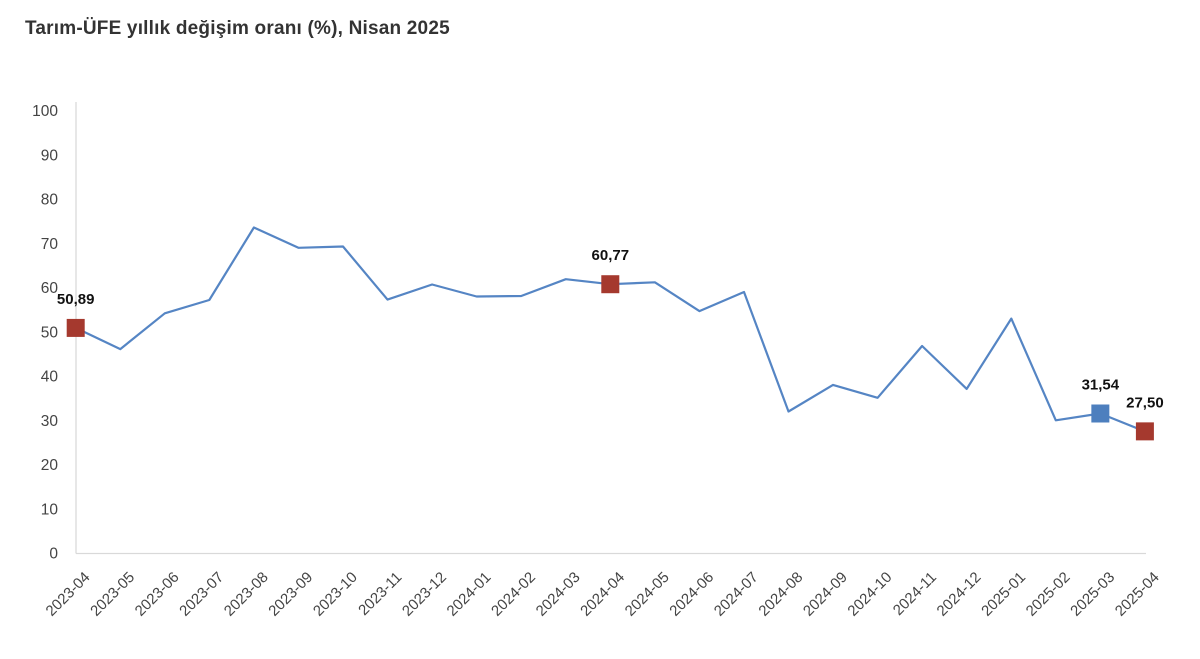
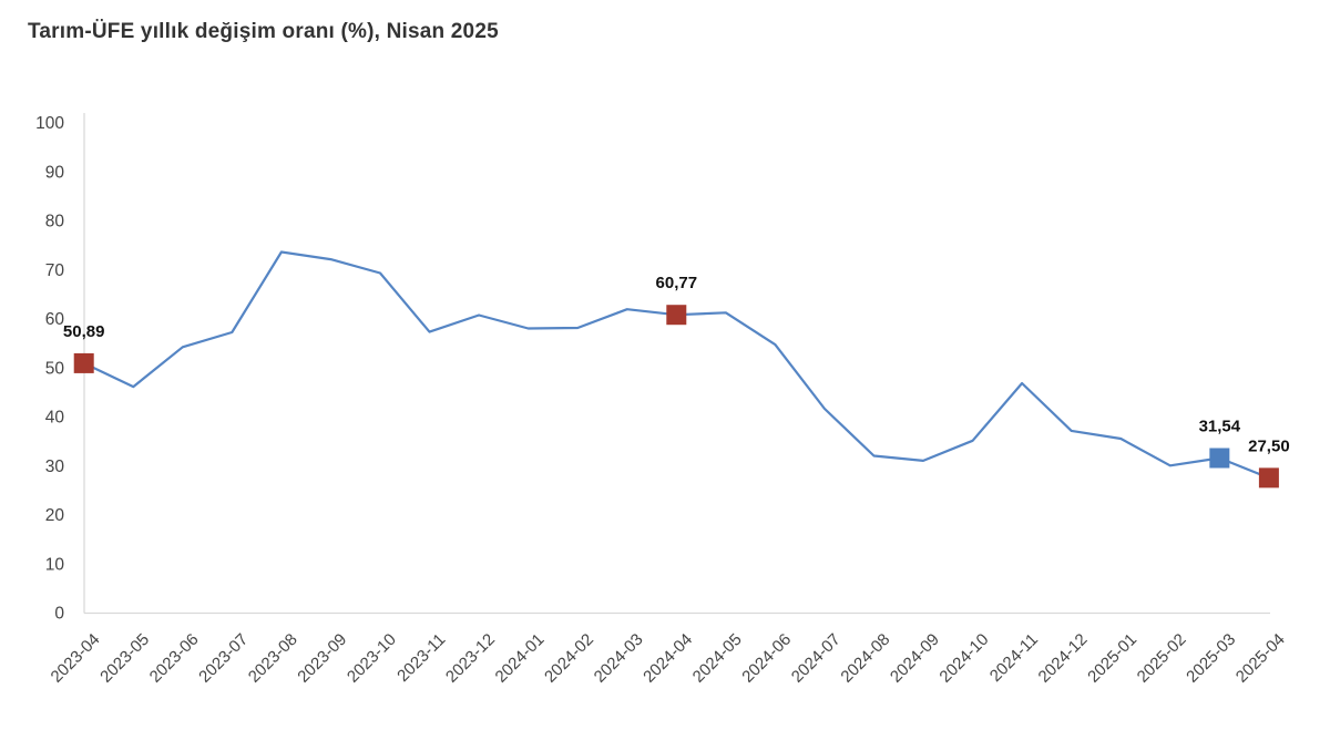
2023-09: 69 -> 72
2024-07: 59 -> 42
2024-09: 38 -> 31
2025-01: 53 -> 36
